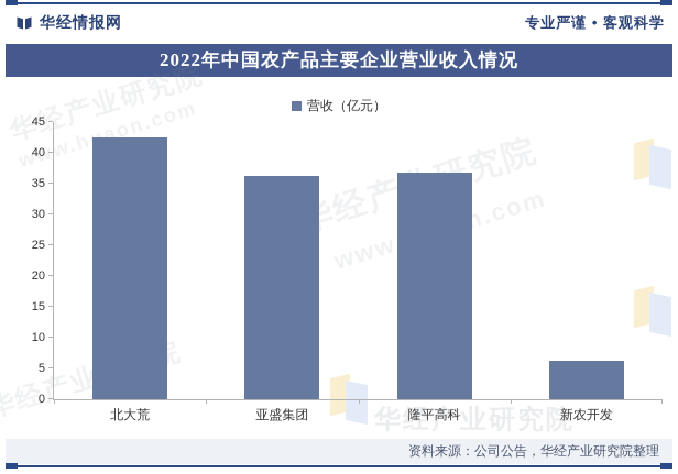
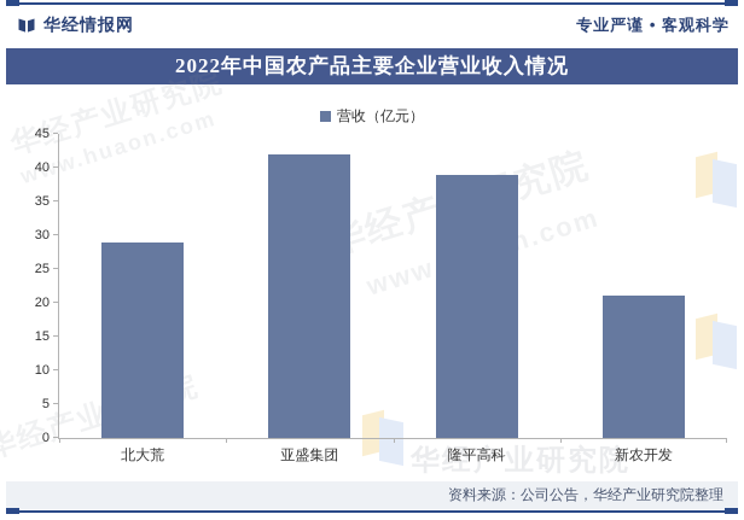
北大荒: 42 -> 29
亚盛集团: 36 -> 42
隆平高科: 37 -> 39
新农开发: 6 -> 21
